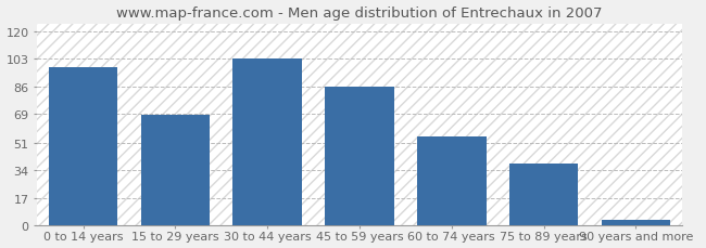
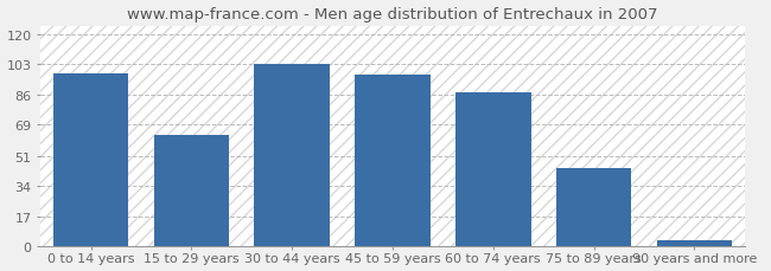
15 to 29 years: 68 -> 63
45 to 59 years: 86 -> 97
60 to 74 years: 55 -> 87
75 to 89 years: 38 -> 44
